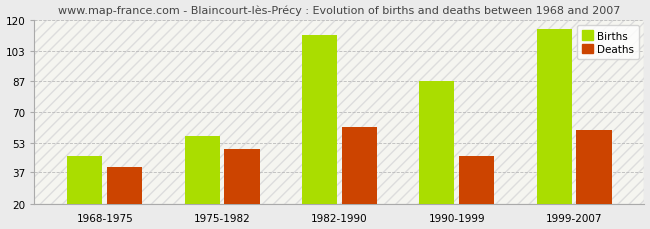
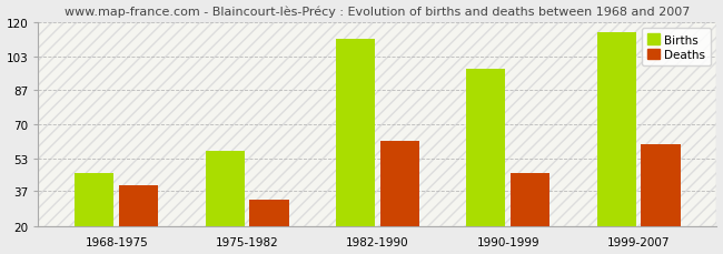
Deaths/1975-1982: 50 -> 33
Births/1990-1999: 87 -> 97
